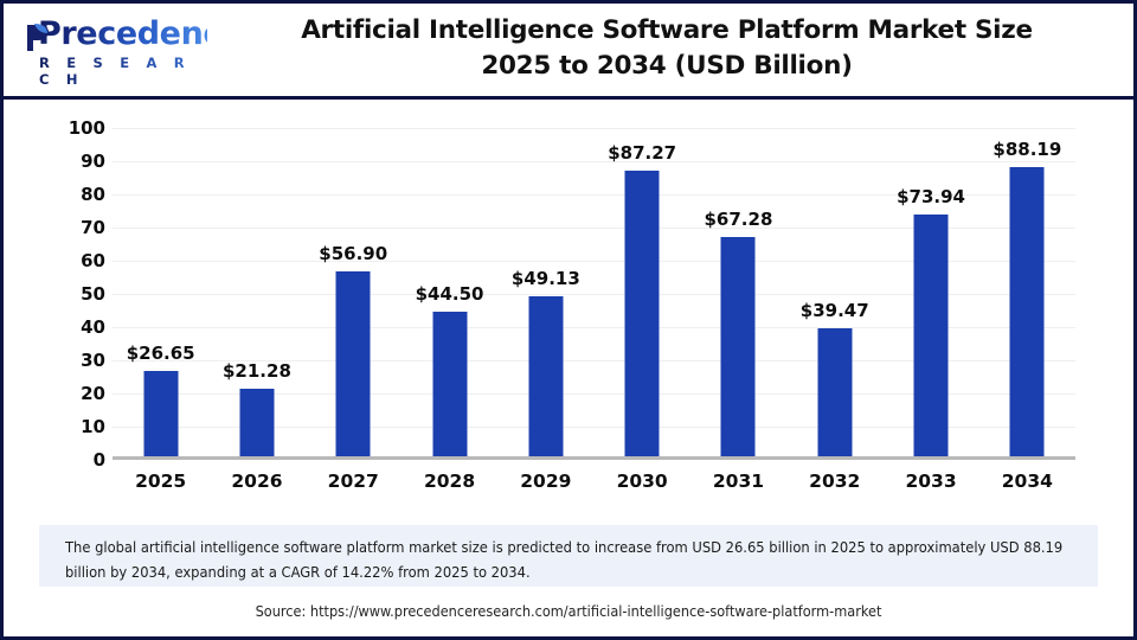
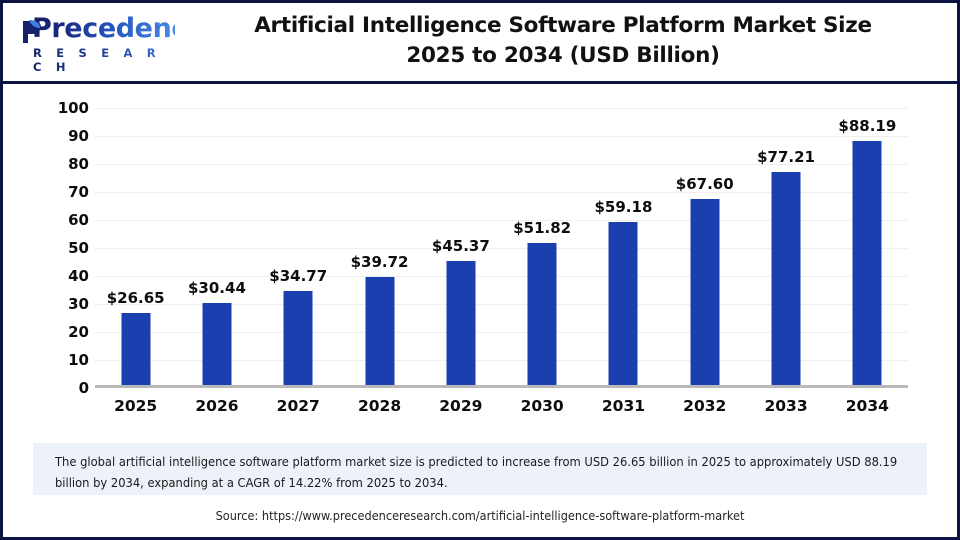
2026: $21.28 -> $30.44
2027: $56.90 -> $34.77
2028: $44.50 -> $39.72
2029: $49.13 -> $45.37
2030: $87.27 -> $51.82
2031: $67.28 -> $59.18
2032: $39.47 -> $67.60
2033: $73.94 -> $77.21
